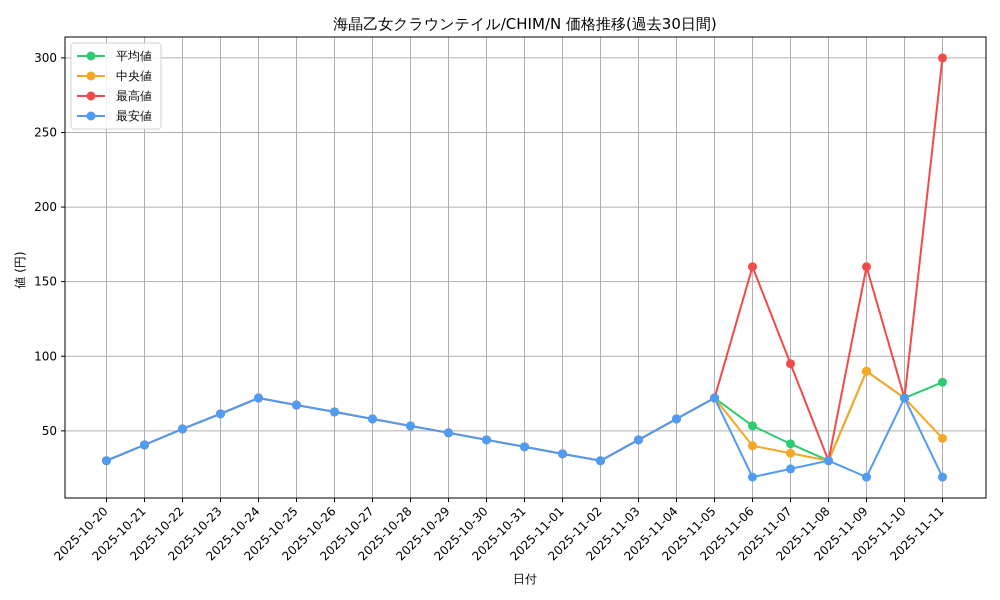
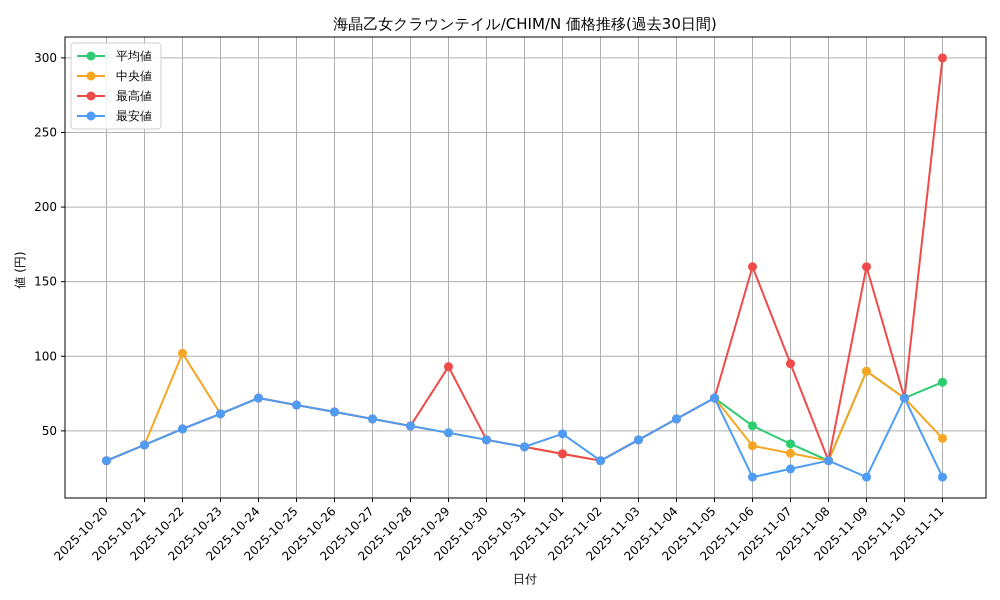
中央値/2025-10-22: 51 -> 102
最高値/2025-10-29: 49 -> 93
最安値/2025-11-01: 35 -> 48
